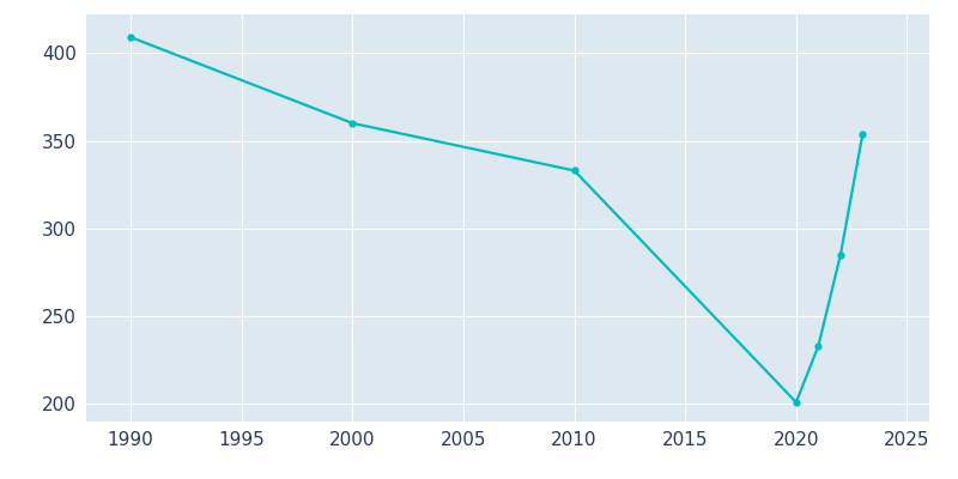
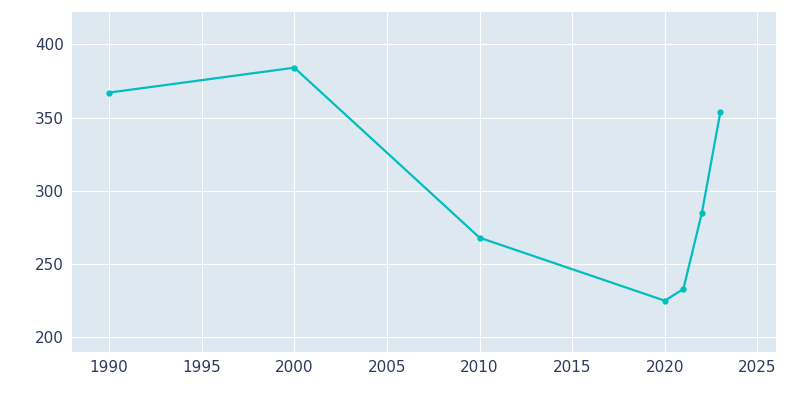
1990: 409 -> 367
2000: 360 -> 384
2010: 333 -> 268
2020: 201 -> 225
